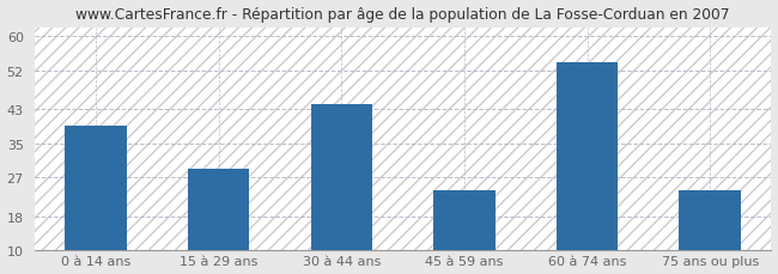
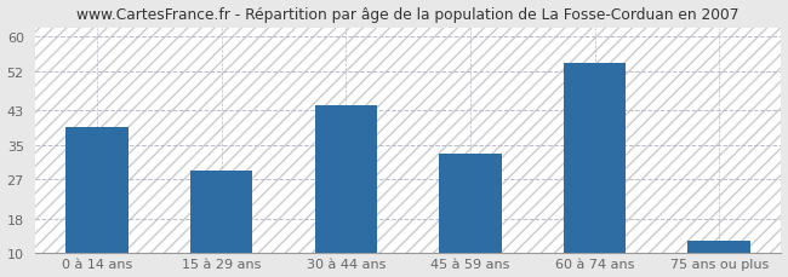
45 à 59 ans: 24 -> 33
75 ans ou plus: 24 -> 13
